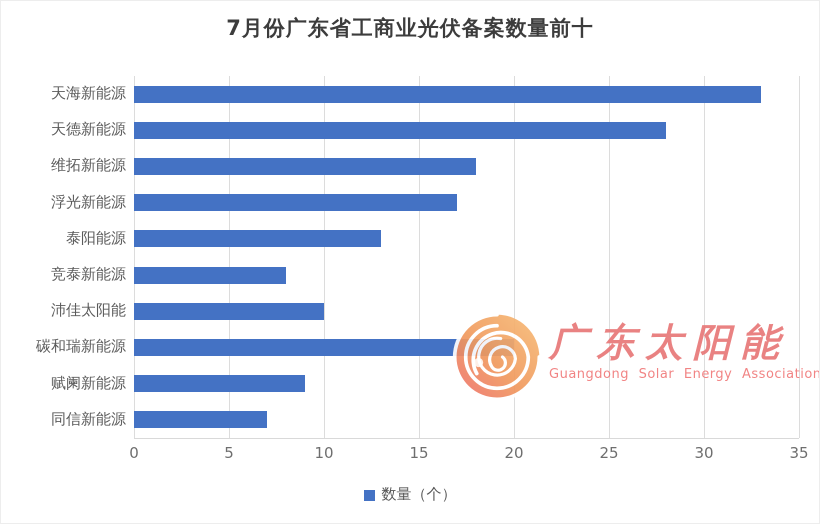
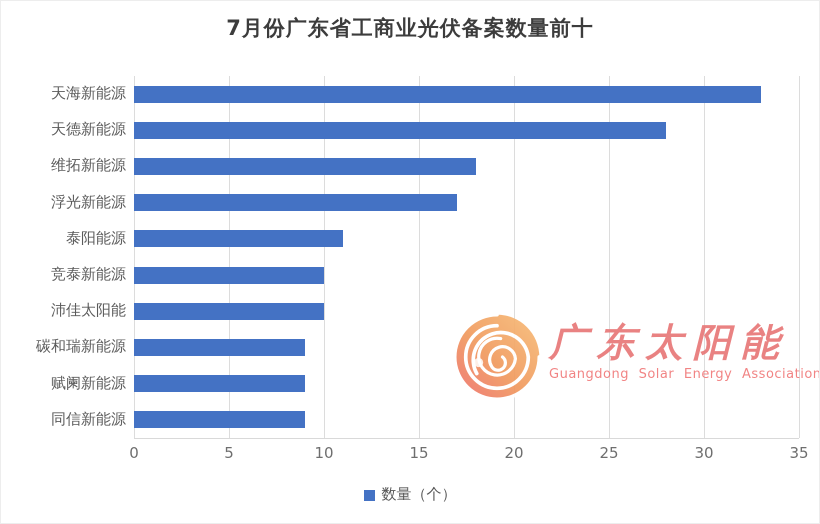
泰阳能源: 13 -> 11
竞泰新能源: 8 -> 10
碳和瑞新能源: 20 -> 9
同信新能源: 7 -> 9
